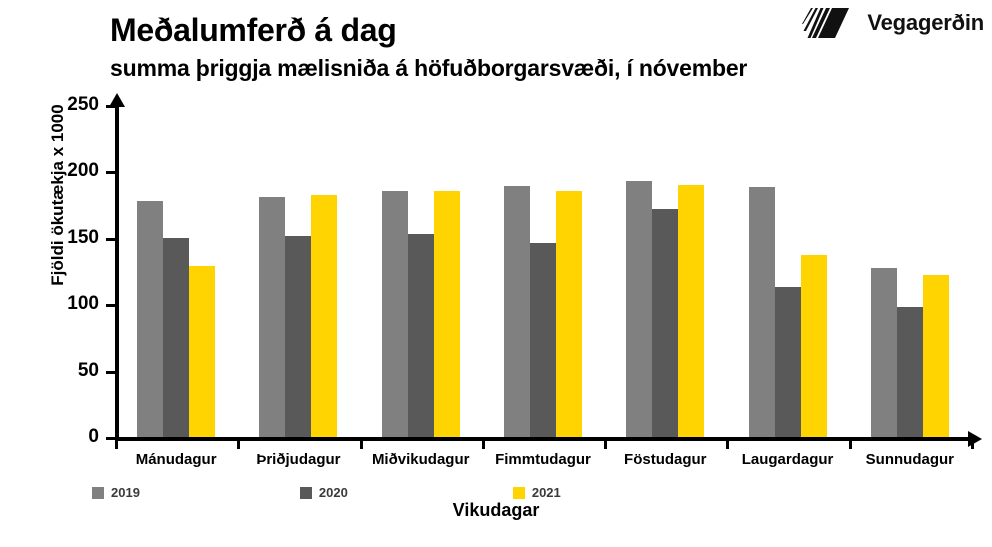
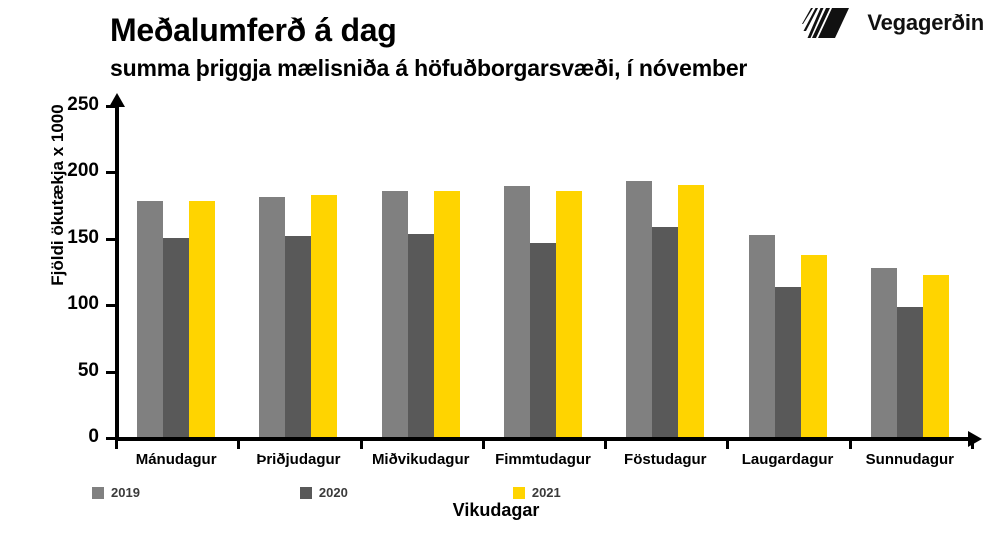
2021/Mánudagur: 129 -> 178
2020/Föstudagur: 172 -> 158
2019/Laugardagur: 188 -> 152
